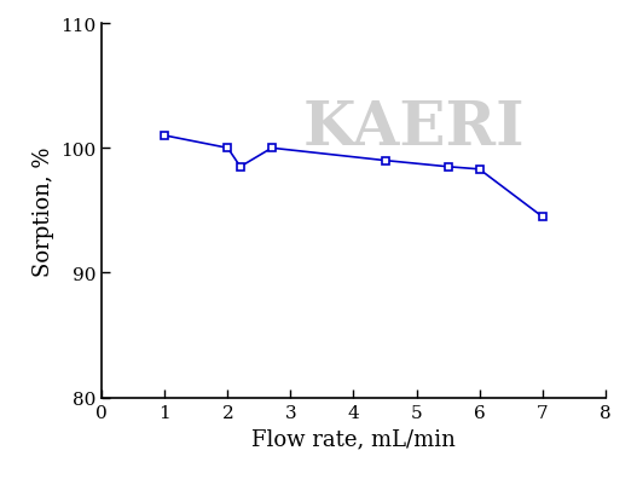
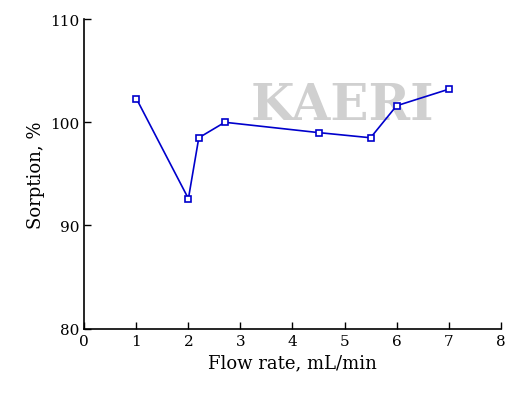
1: 101.0 -> 102.3
2: 100.0 -> 92.6
6: 98.3 -> 101.6
7: 94.5 -> 103.2
